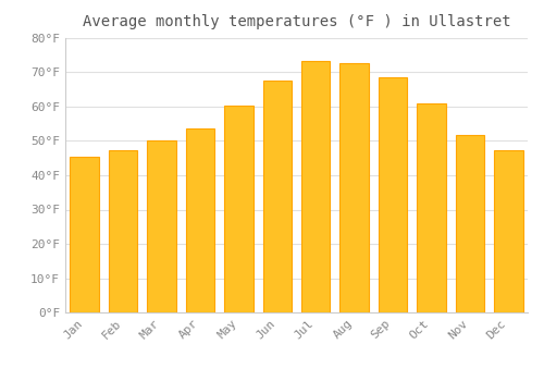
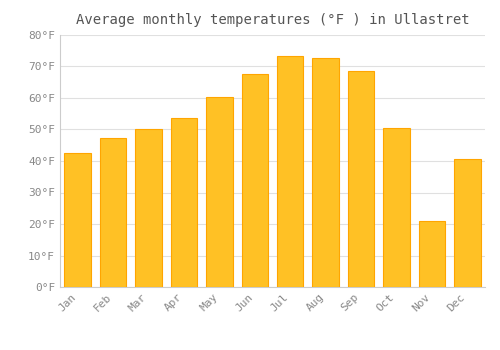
Jan: 45.5°F -> 42.5°F
Oct: 61.0°F -> 50.5°F
Nov: 51.8°F -> 21.0°F
Dec: 47.3°F -> 40.5°F
